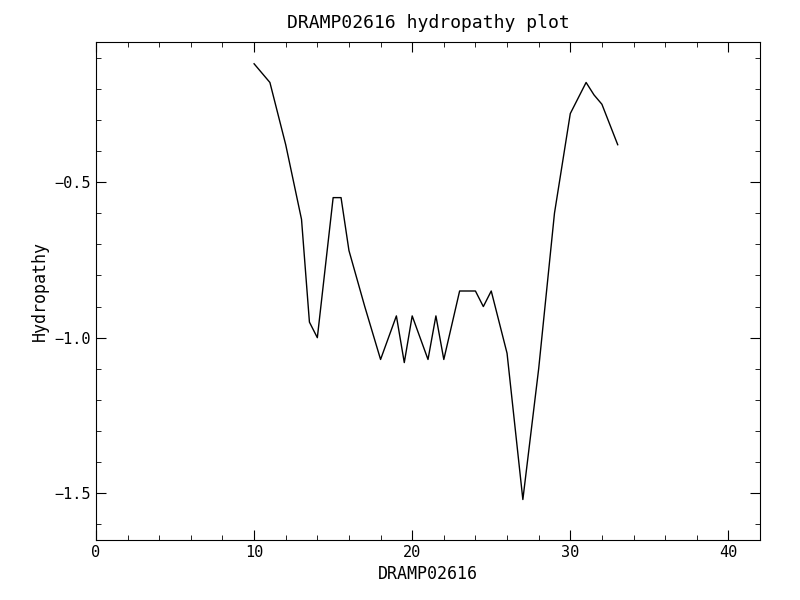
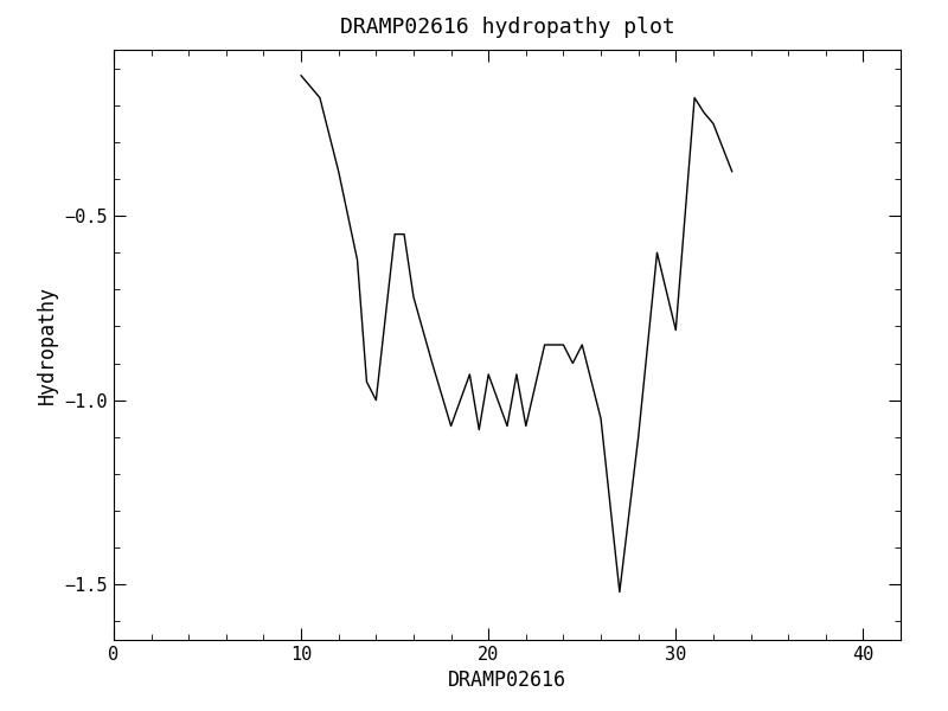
30: -0.28 -> -0.81
